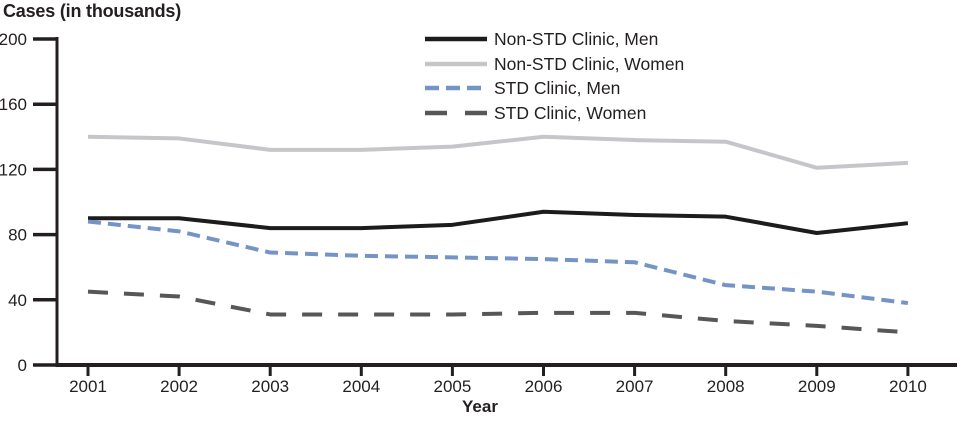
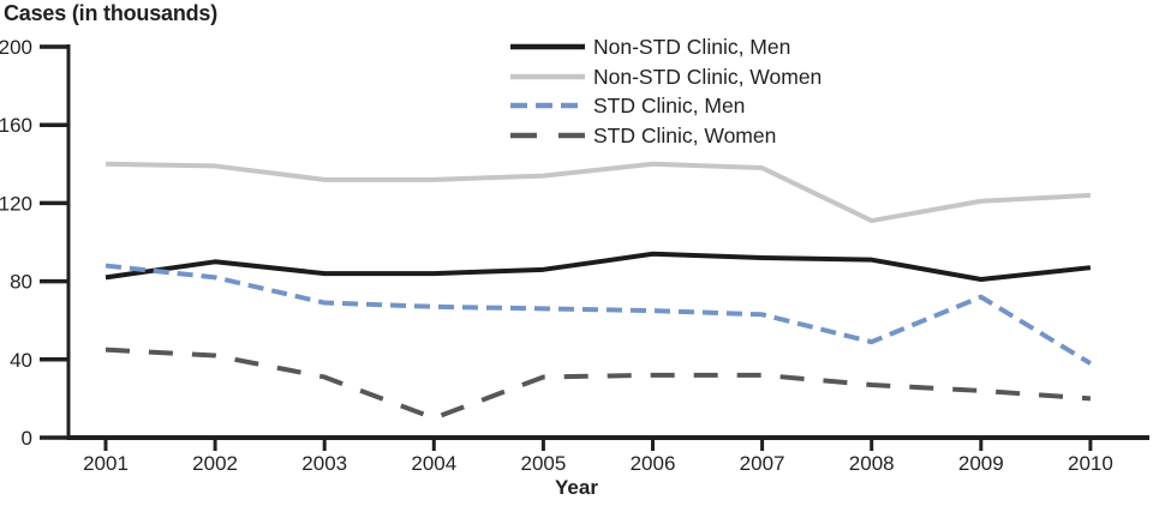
Non-STD Clinic, Men/2001: 90 -> 82
STD Clinic, Women/2004: 31 -> 10
Non-STD Clinic, Women/2008: 137 -> 111
STD Clinic, Men/2009: 45 -> 72
